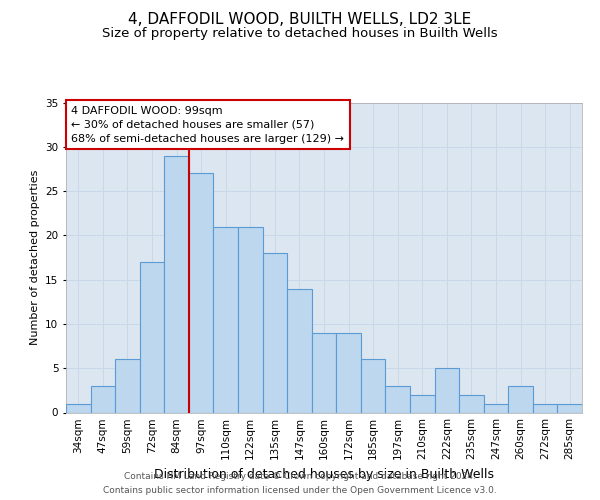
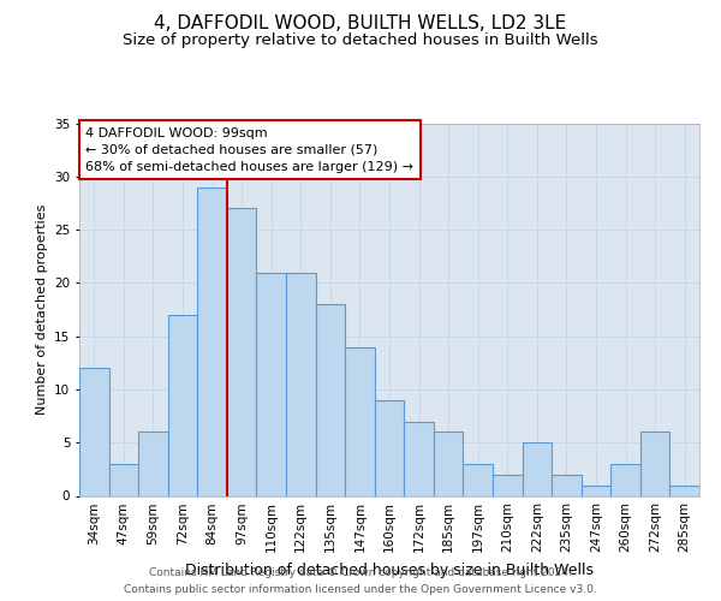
34sqm: 1 -> 12
172sqm: 9 -> 7
272sqm: 1 -> 6
